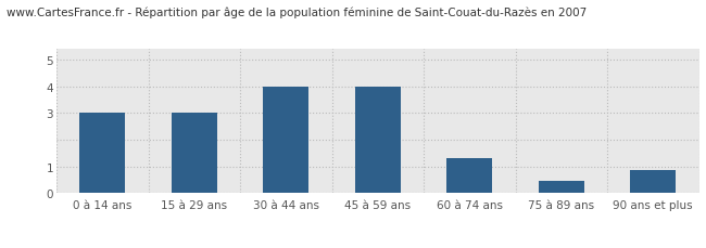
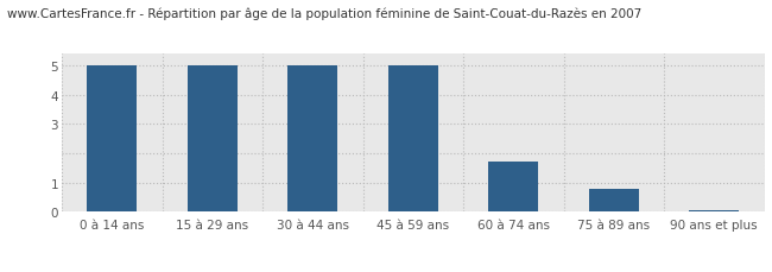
0 à 14 ans: 3.00 -> 5.00
15 à 29 ans: 3.00 -> 5.00
30 à 44 ans: 4.00 -> 5.00
45 à 59 ans: 4.00 -> 5.00
60 à 74 ans: 1.30 -> 1.70
75 à 89 ans: 0.45 -> 0.80
90 ans et plus: 0.85 -> 0.04
